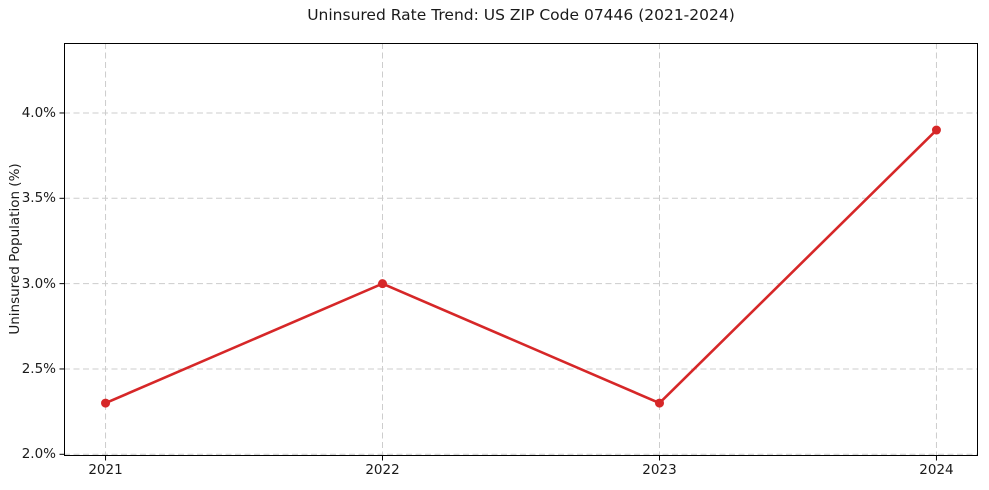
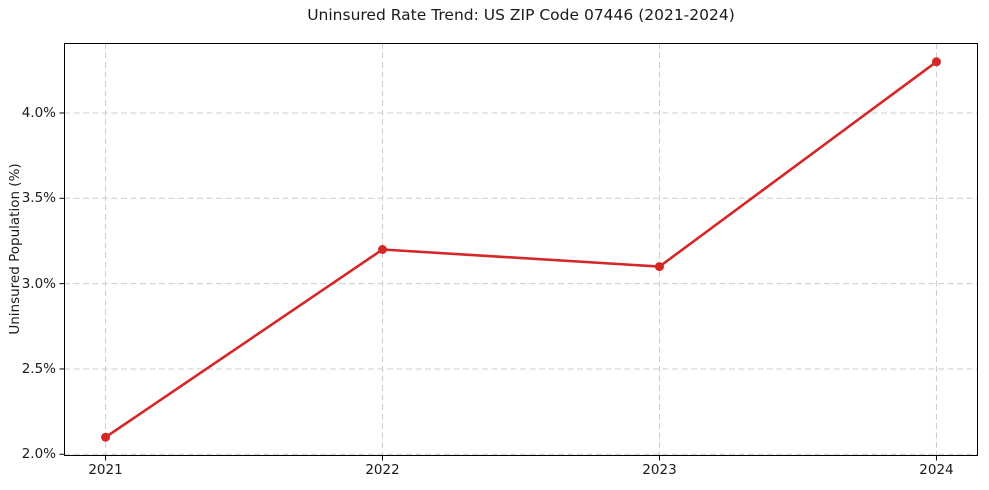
2021: 2.3% -> 2.1%
2022: 3.0% -> 3.2%
2023: 2.3% -> 3.1%
2024: 3.9% -> 4.3%
